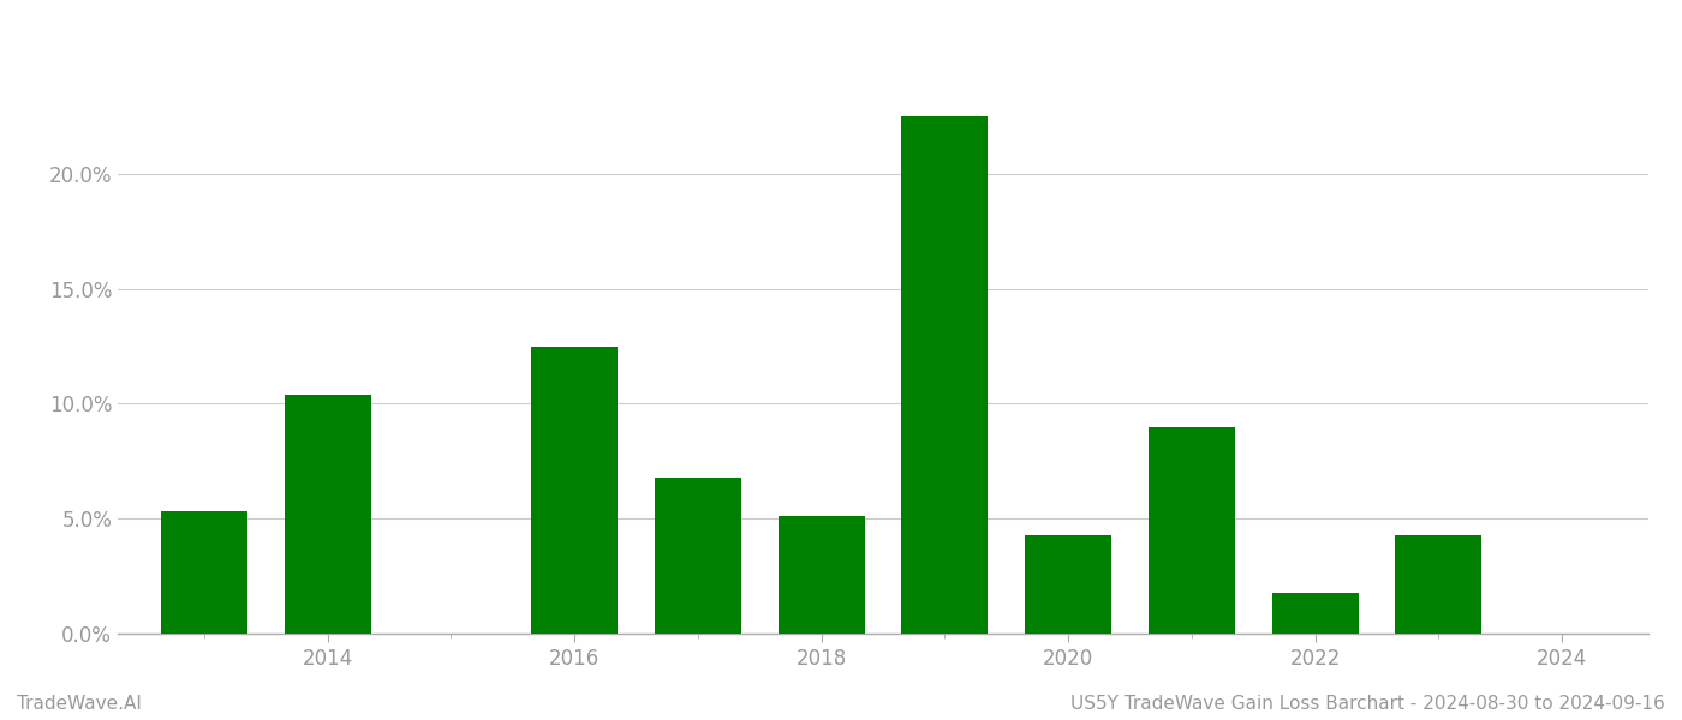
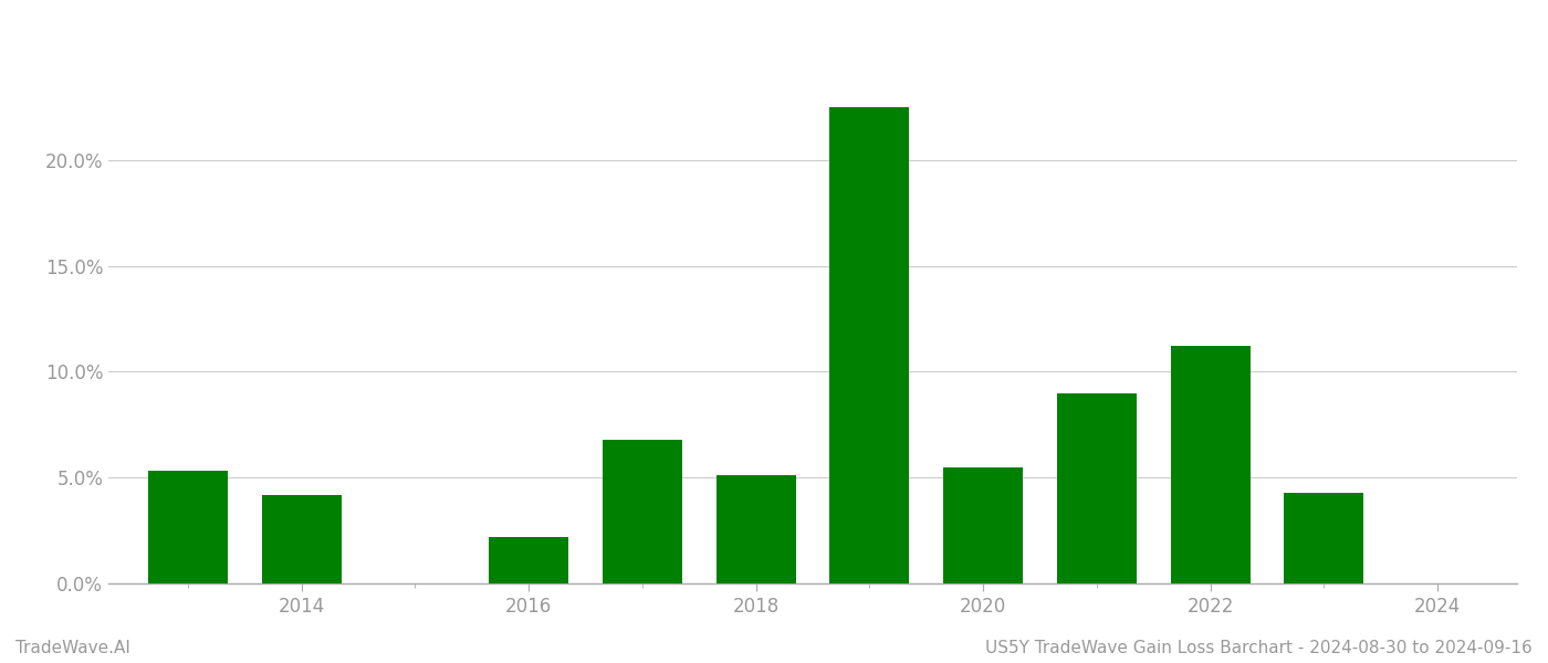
2014: 10.4% -> 4.2%
2016: 12.5% -> 2.2%
2020: 4.3% -> 5.5%
2022: 1.8% -> 11.2%
